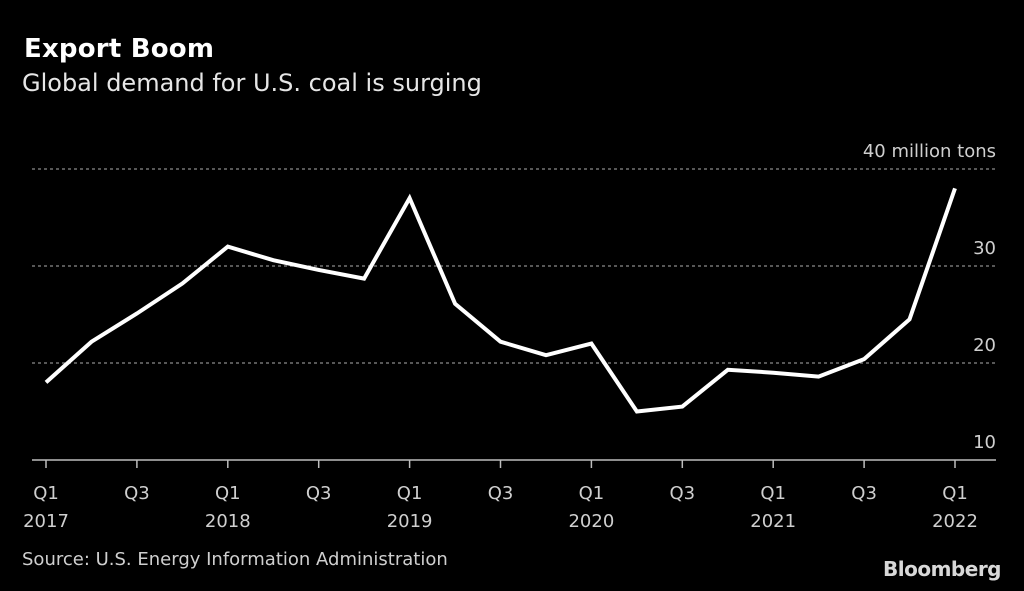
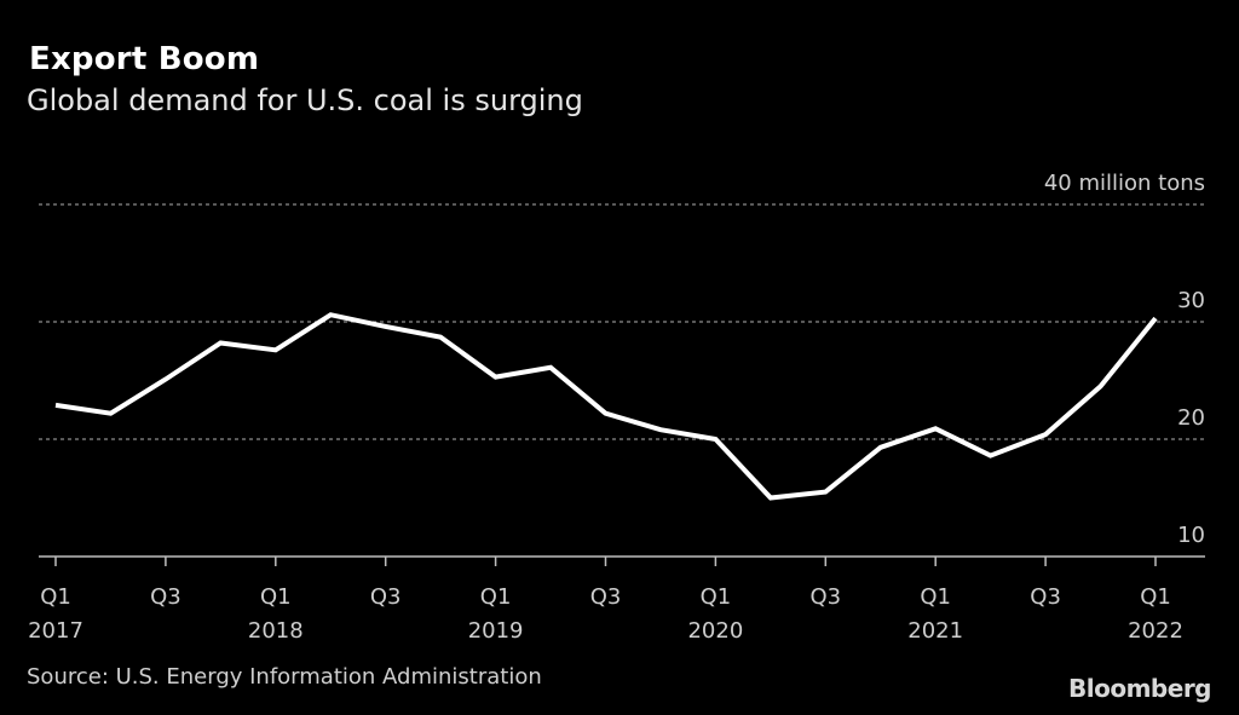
Q1 2017: 18 -> 23
Q1 2018: 32 -> 28
Q1 2019: 37 -> 25
Q1 2020: 22 -> 20
Q1 2021: 19 -> 21
Q1 2022: 38 -> 30
